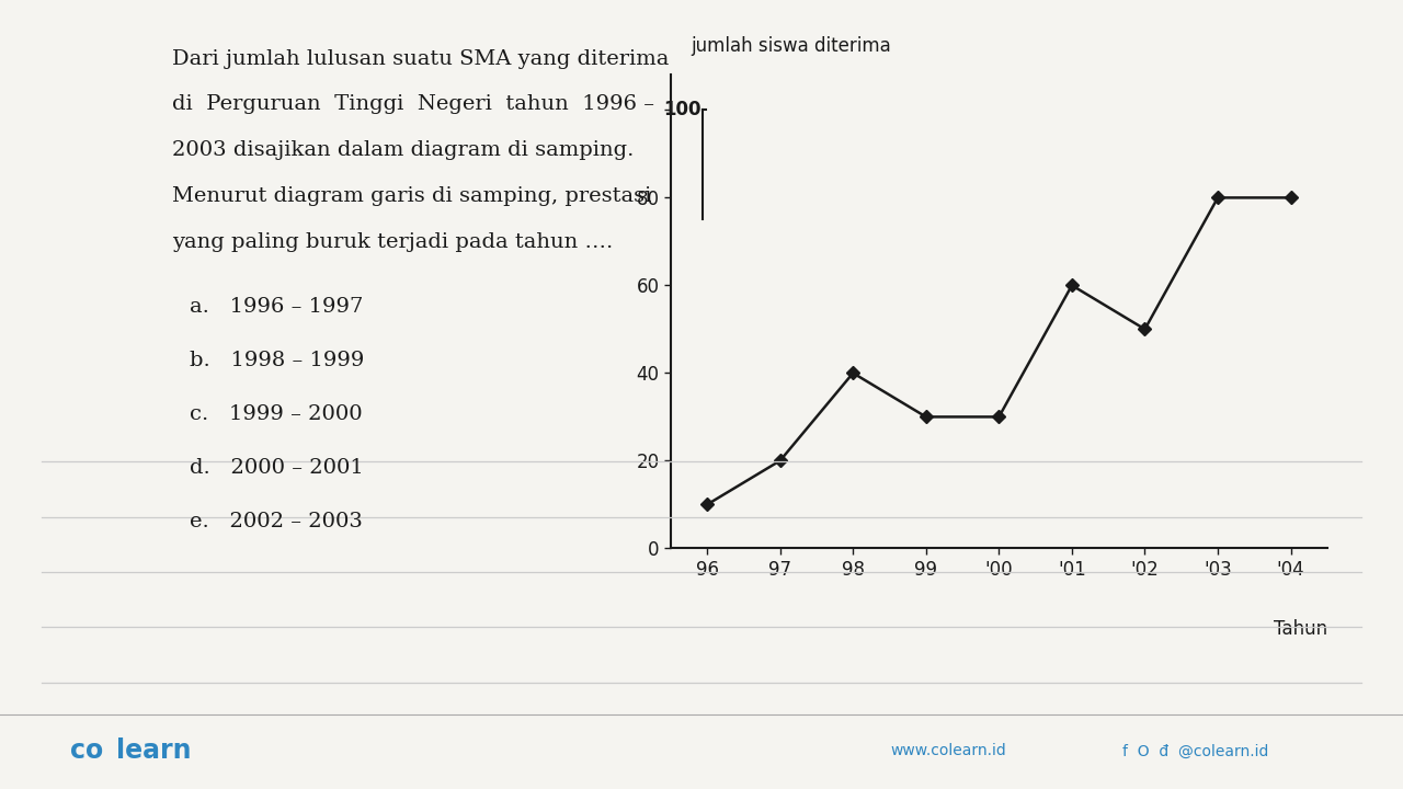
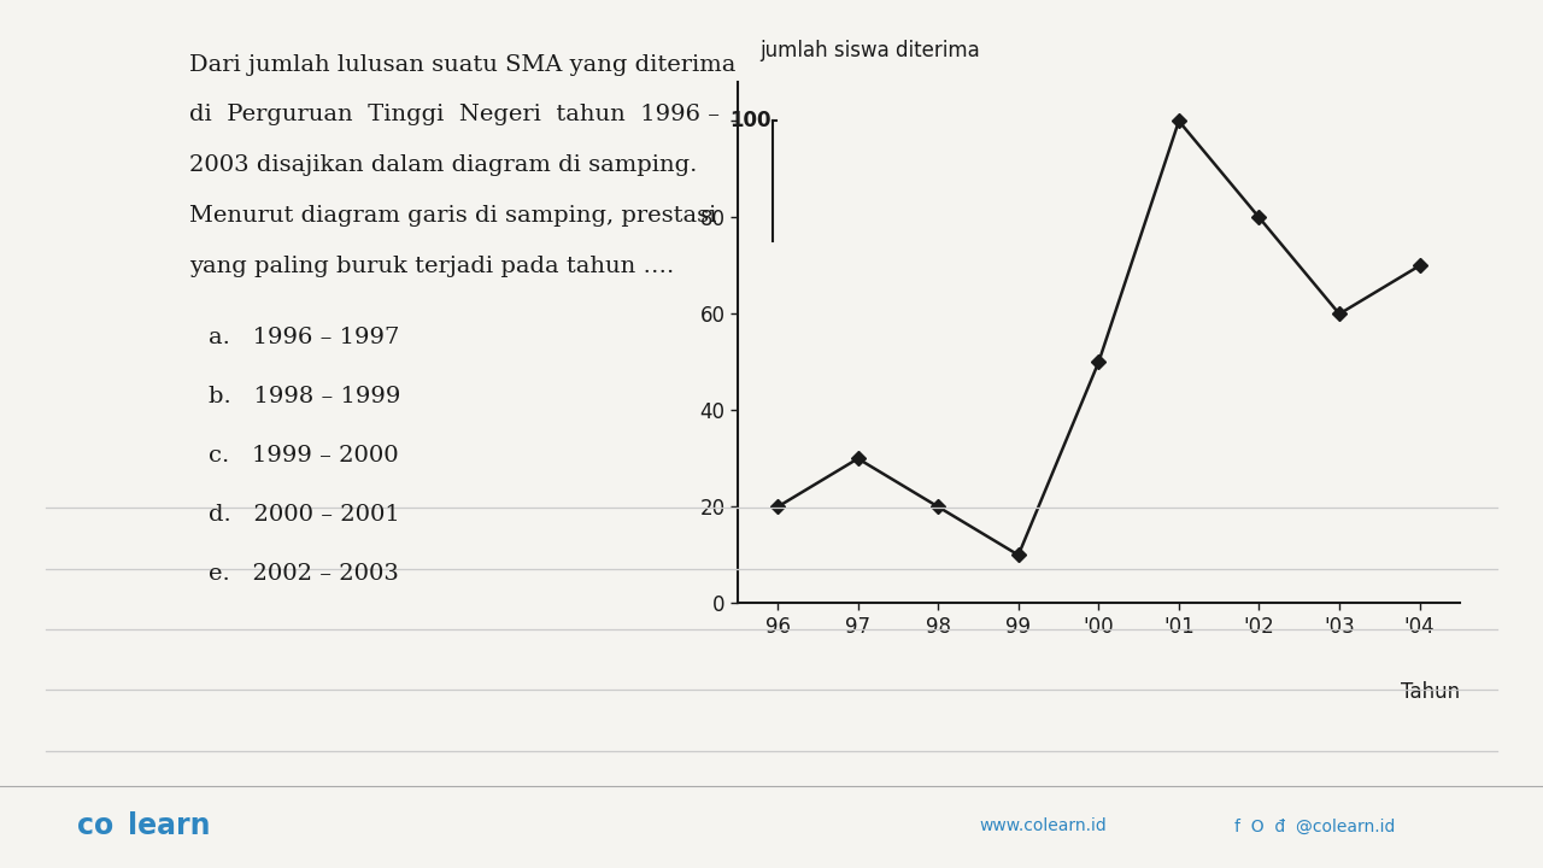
96: 10 -> 20
97: 20 -> 30
98: 40 -> 20
99: 30 -> 10
'00: 30 -> 50
'01: 60 -> 100
'02: 50 -> 80
'03: 80 -> 60
'04: 80 -> 70
